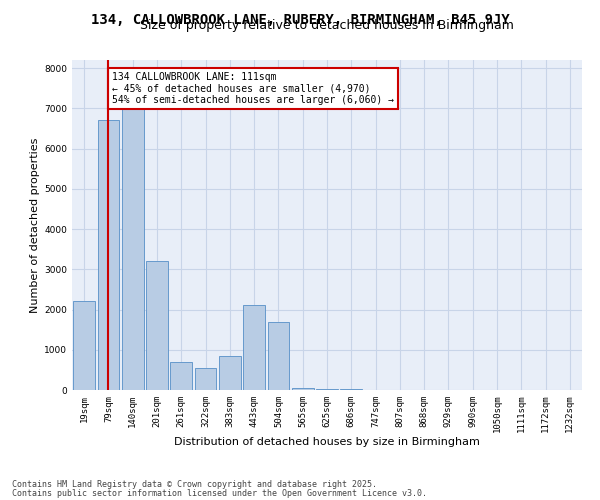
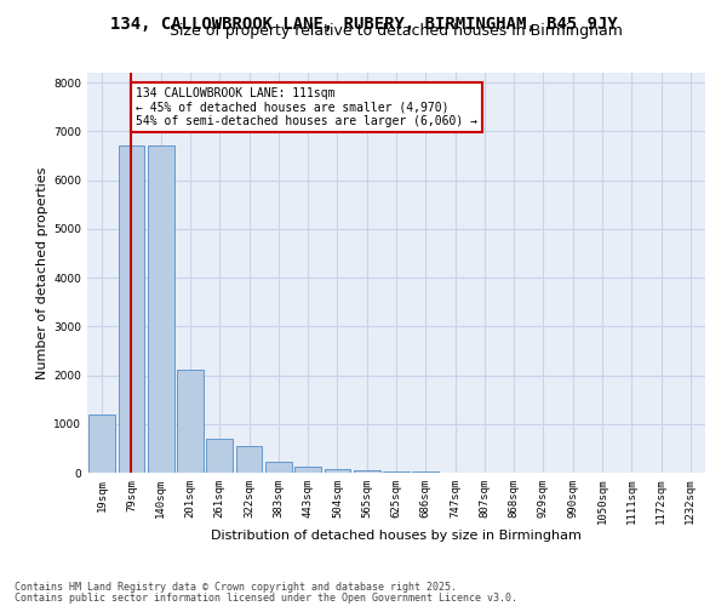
19sqm: 2200 -> 1200
140sqm: 7000 -> 6700
201sqm: 3200 -> 2100
383sqm: 850 -> 220
443sqm: 2100 -> 130
504sqm: 1700 -> 70
